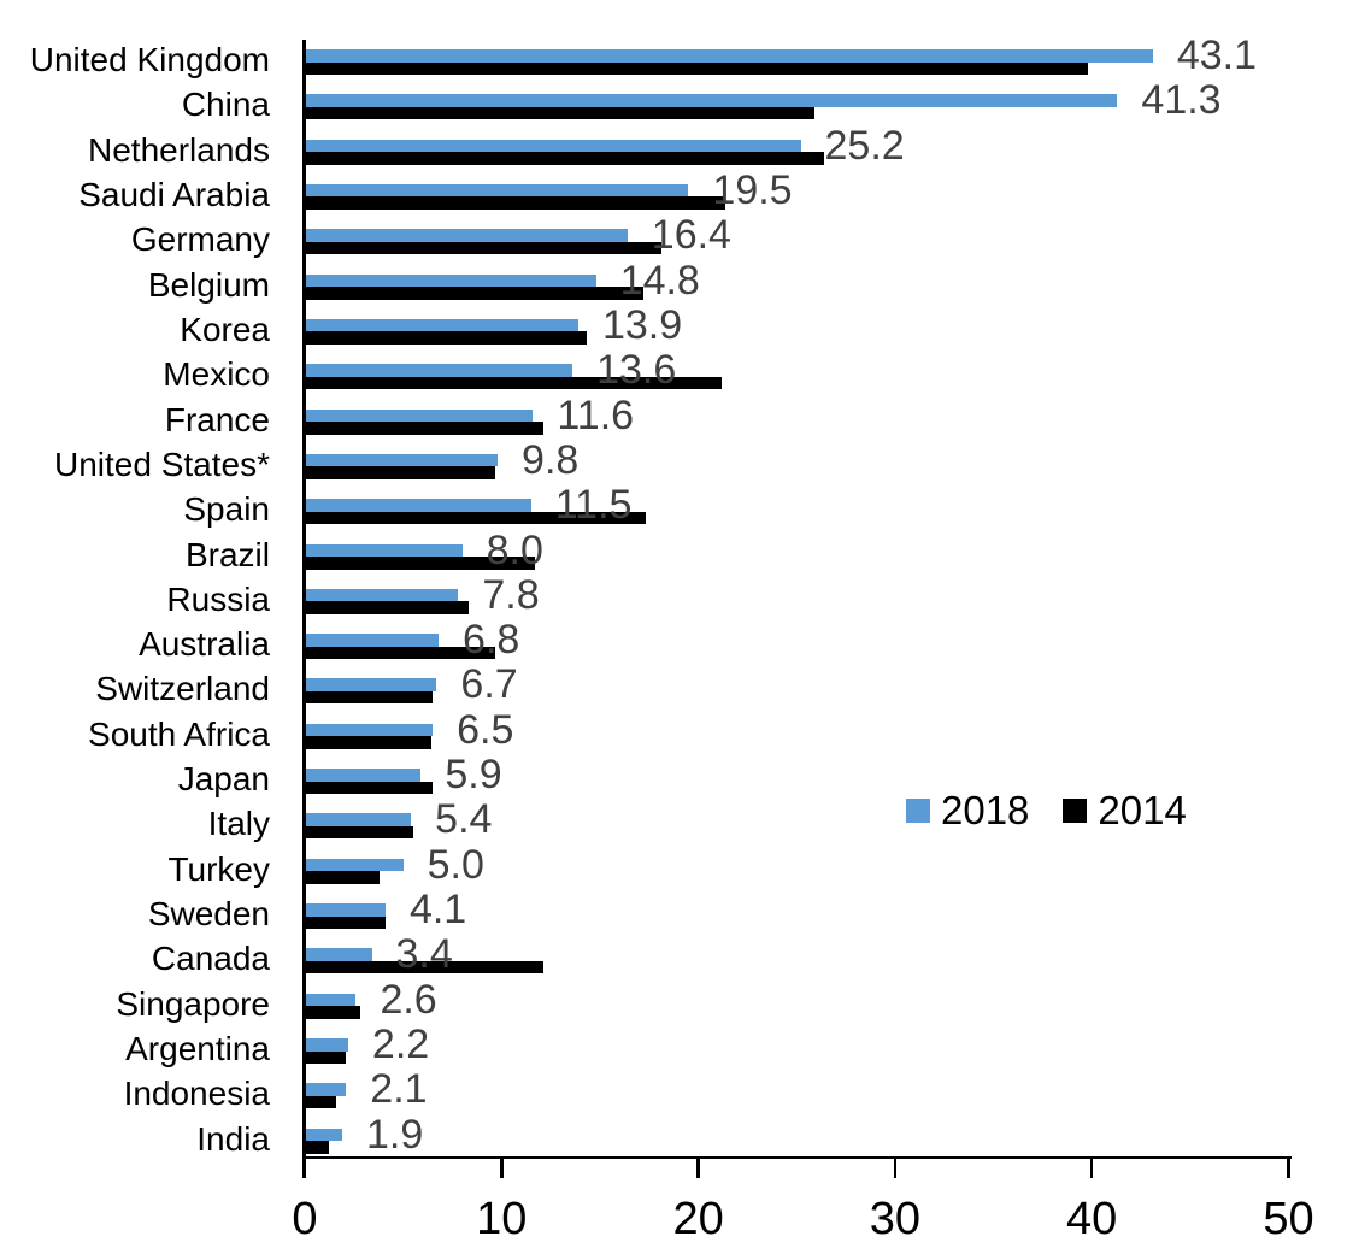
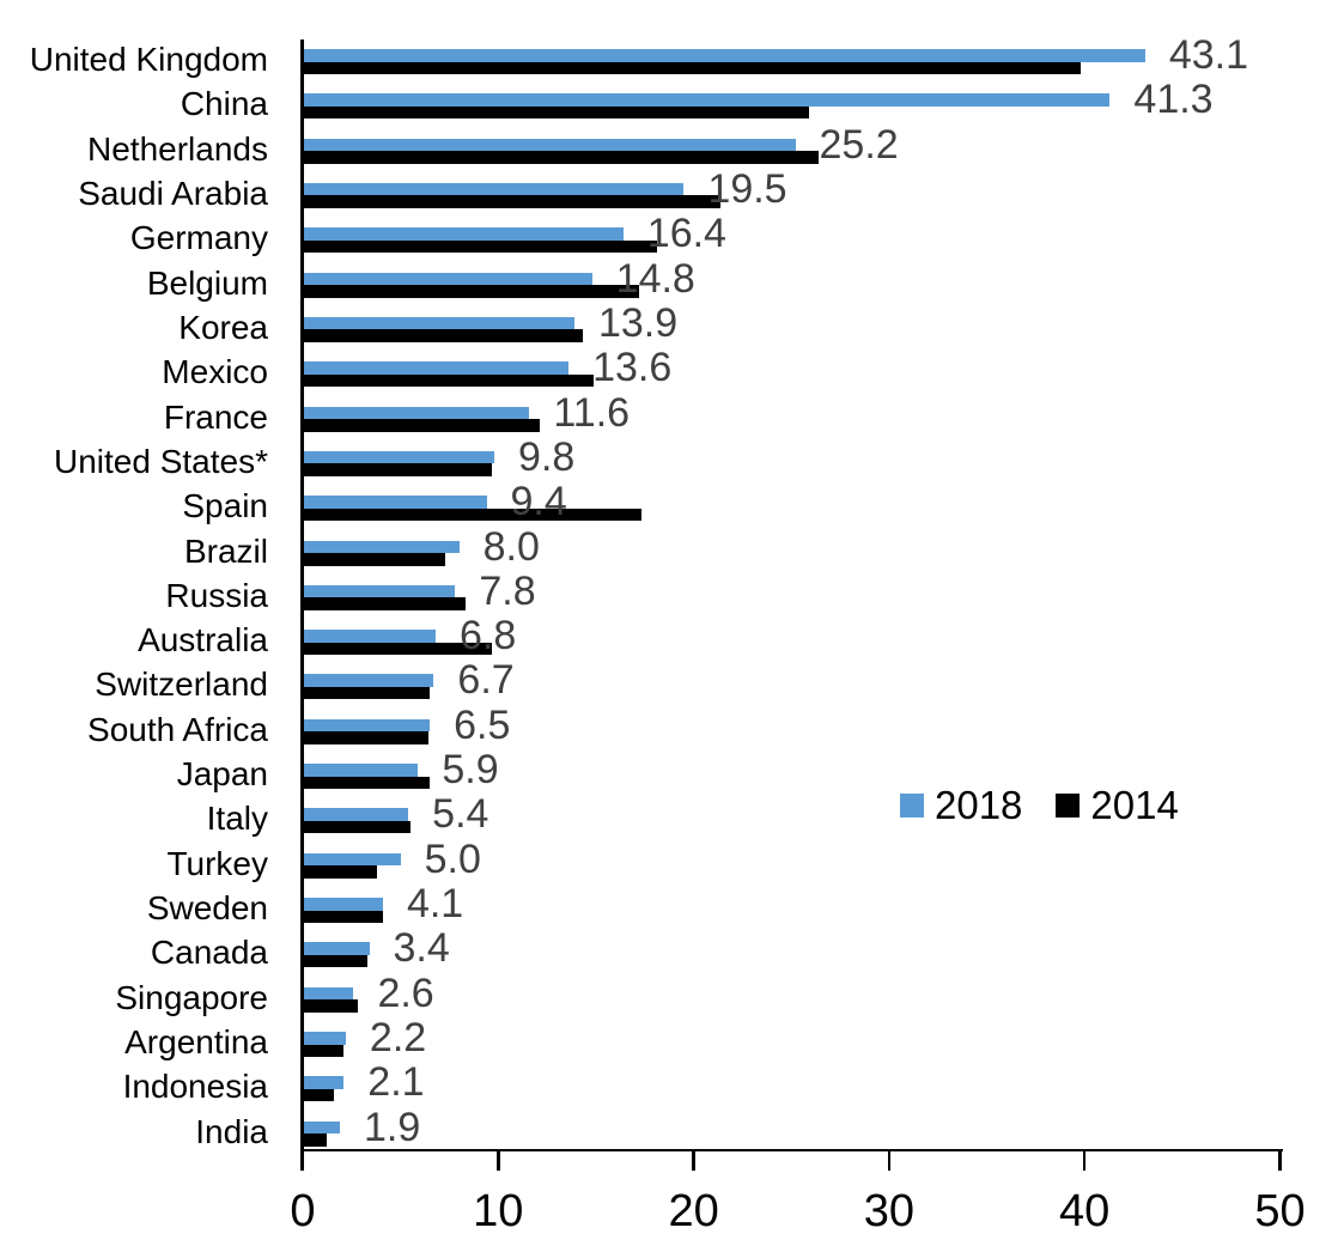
2014/Mexico: 21.2 -> 14.9
2018/Spain: 11.5 -> 9.4
2014/Brazil: 11.7 -> 7.3
2014/Canada: 12.1 -> 3.3
